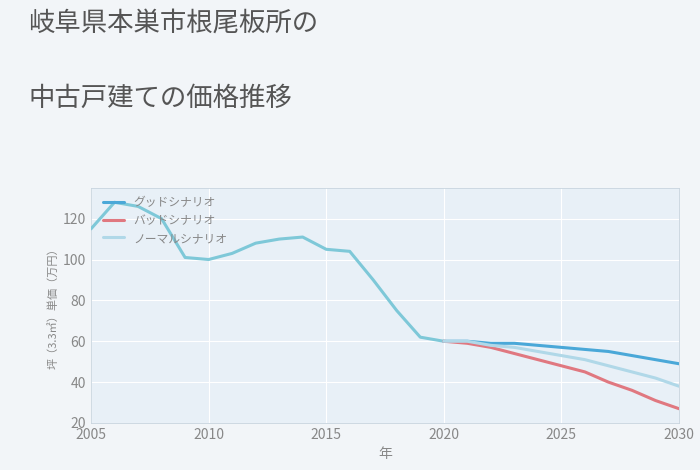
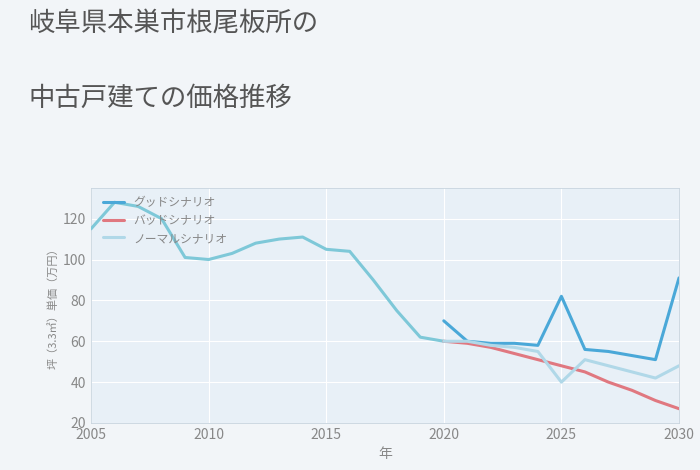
グッドシナリオ/2020: 60 -> 70
グッドシナリオ/2025: 57 -> 82
ノーマルシナリオ/2025: 53 -> 40
グッドシナリオ/2030: 49 -> 91
ノーマルシナリオ/2030: 38 -> 48
